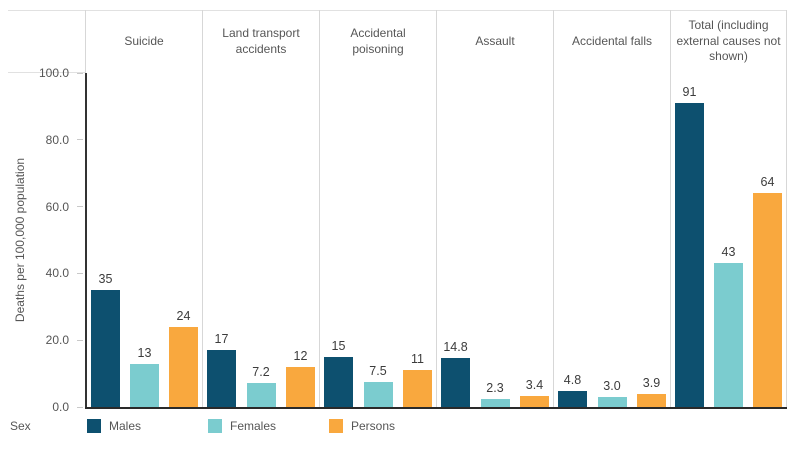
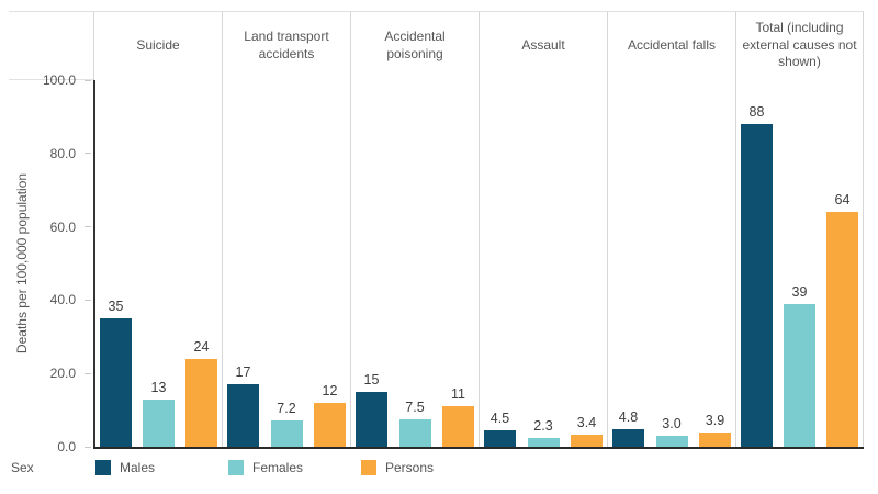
Males/Assault: 14.8 -> 4.5
Males/Total (including external causes not shown): 91 -> 88
Females/Total (including external causes not shown): 43 -> 39
